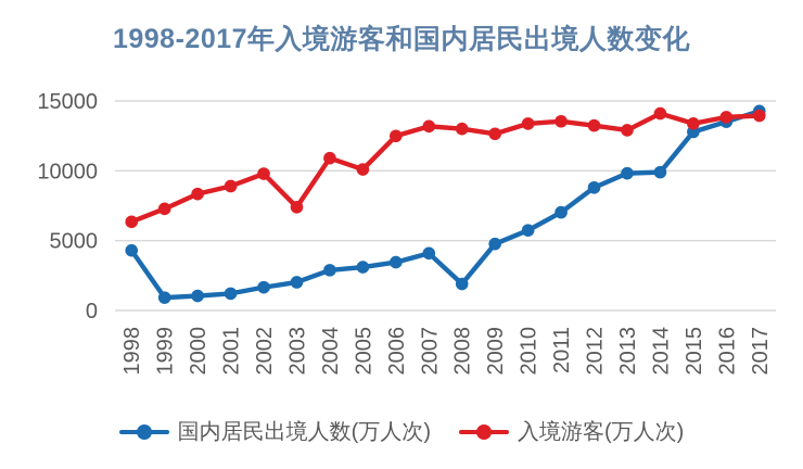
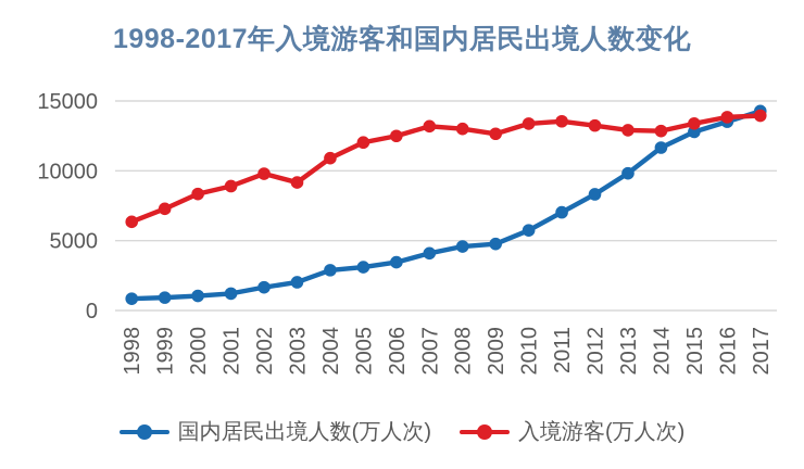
国内居民出境人数(万人次)/1998: 4300 -> 800
入境游客(万人次)/2003: 7400 -> 9200
入境游客(万人次)/2005: 10100 -> 12000
国内居民出境人数(万人次)/2008: 1900 -> 4600
国内居民出境人数(万人次)/2012: 8800 -> 8300
国内居民出境人数(万人次)/2014: 9900 -> 11700
入境游客(万人次)/2014: 14100 -> 12800
